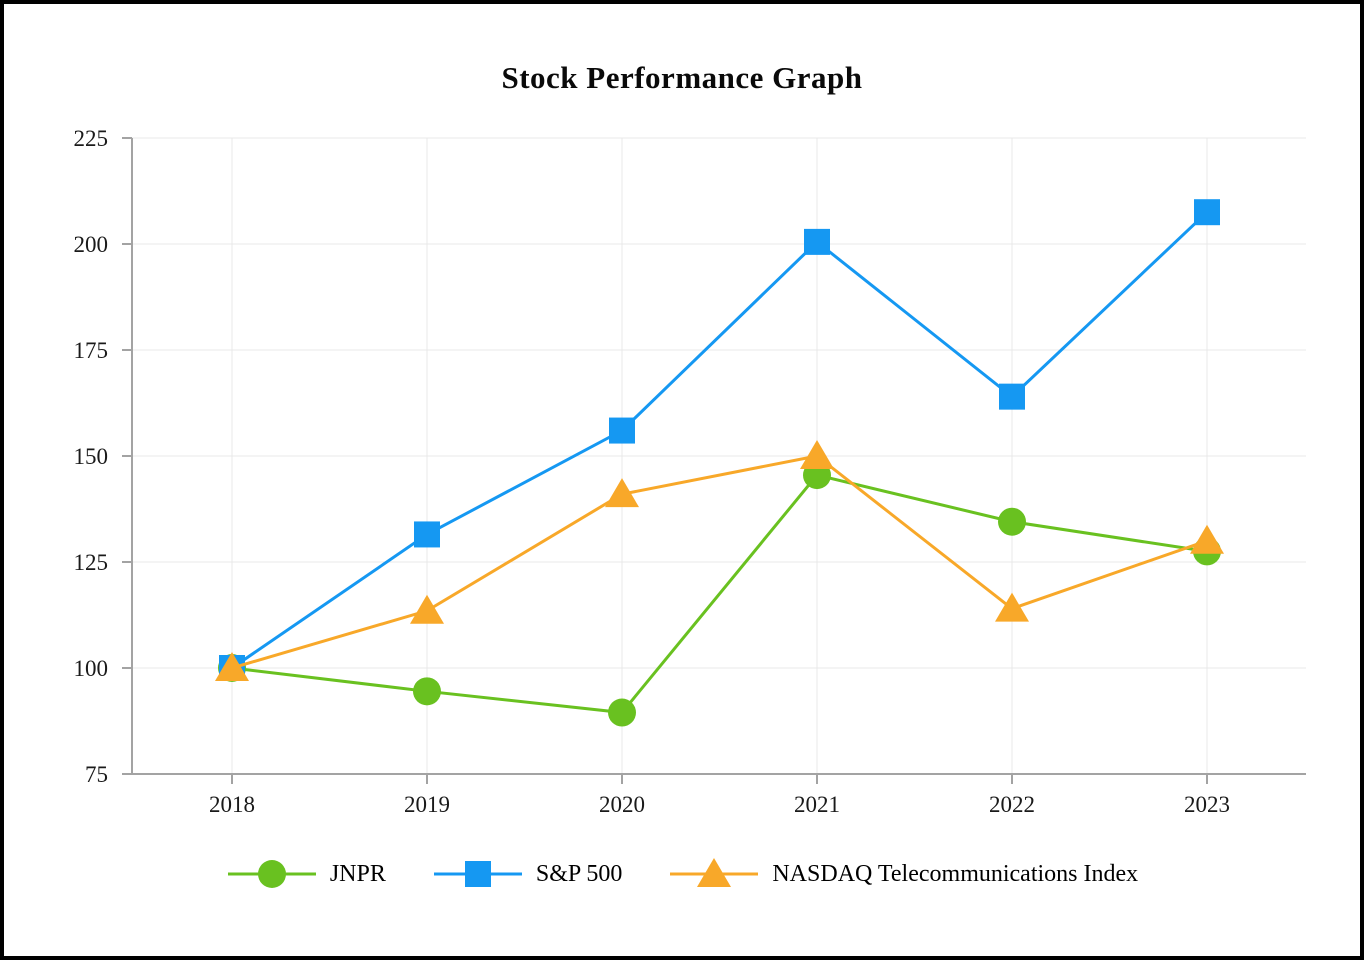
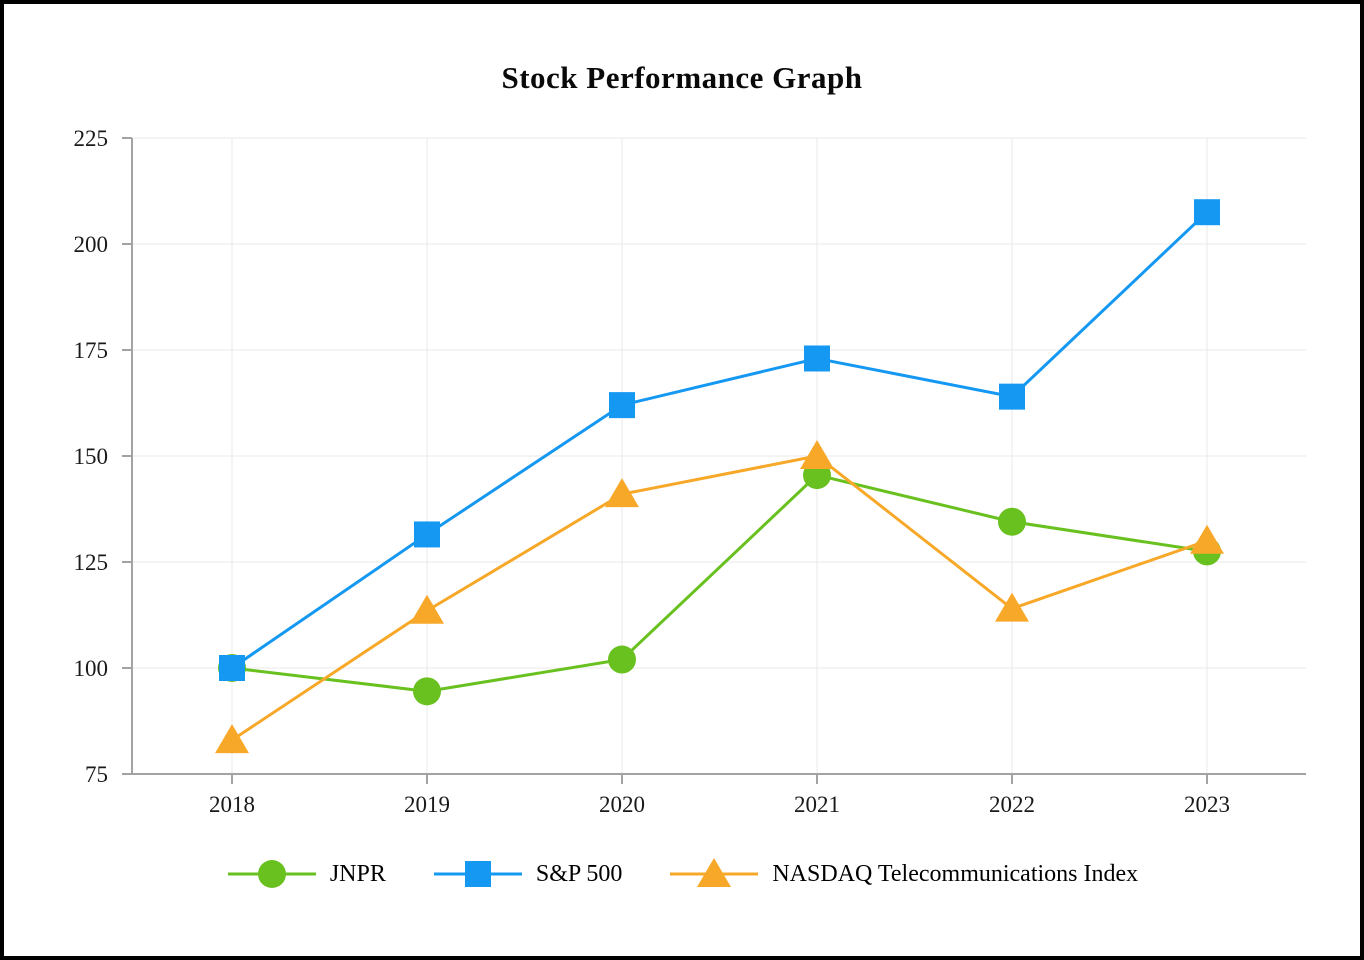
NASDAQ Telecommunications Index/2018: 100 -> 83
JNPR/2020: 90 -> 102
S&P 500/2020: 156 -> 162
S&P 500/2021: 200 -> 173
